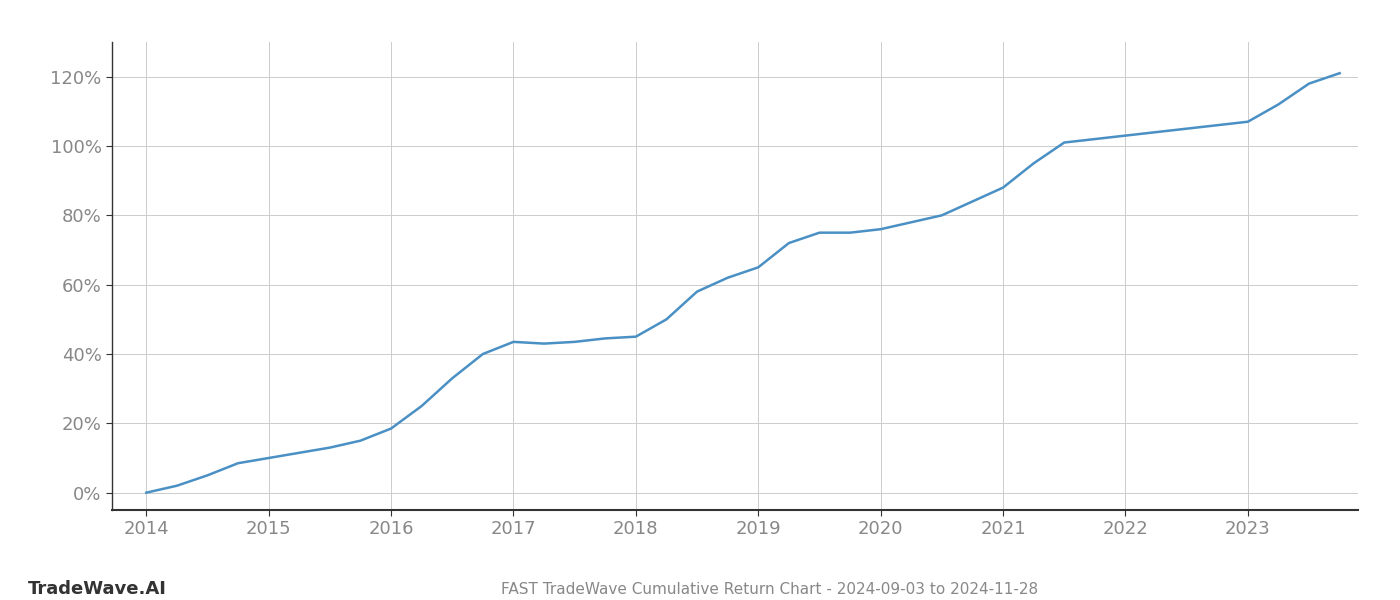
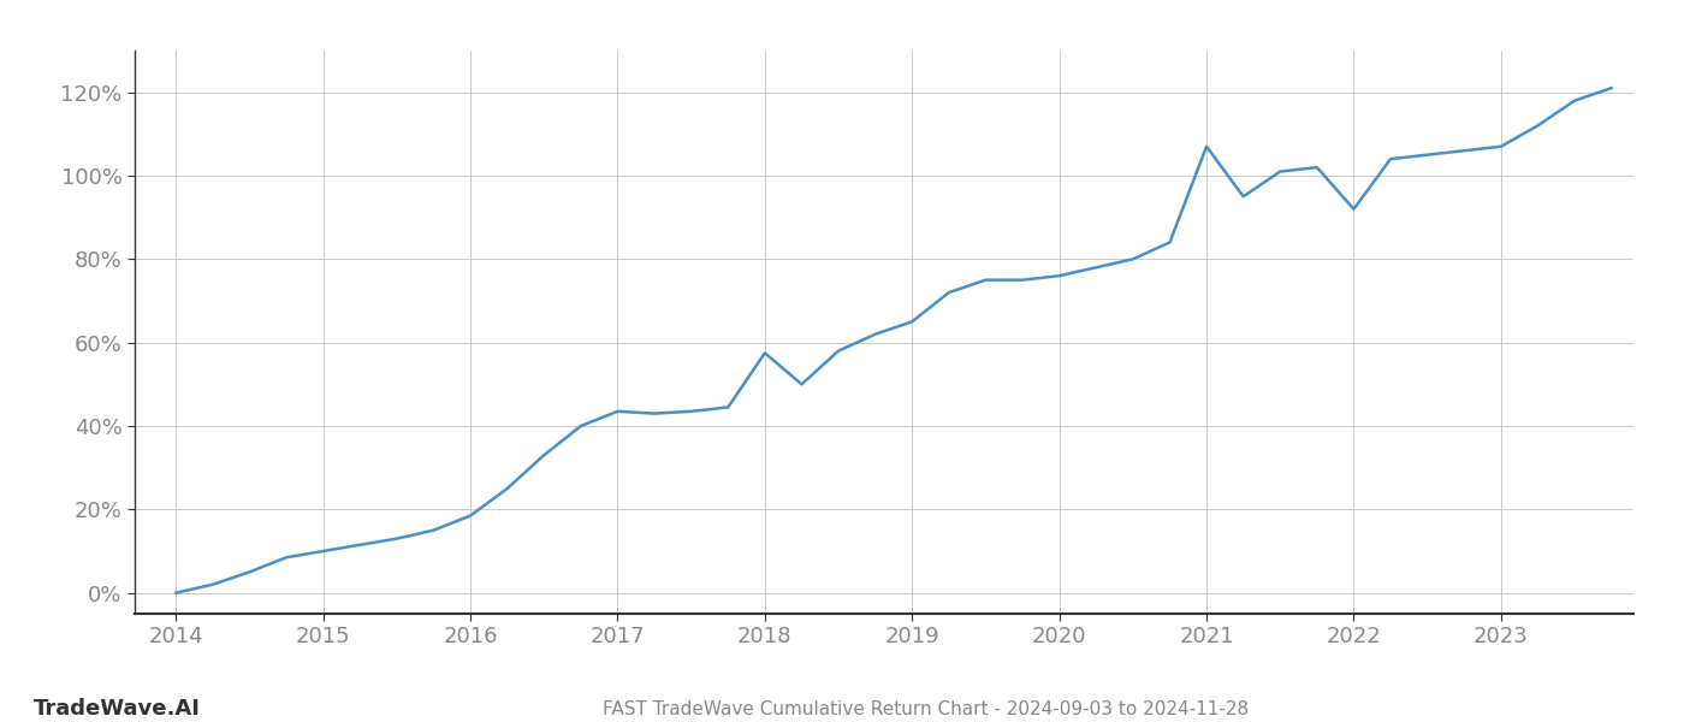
2018: 45.0% -> 57.5%
2021: 88.0% -> 107.0%
2022: 103.0% -> 92.0%
